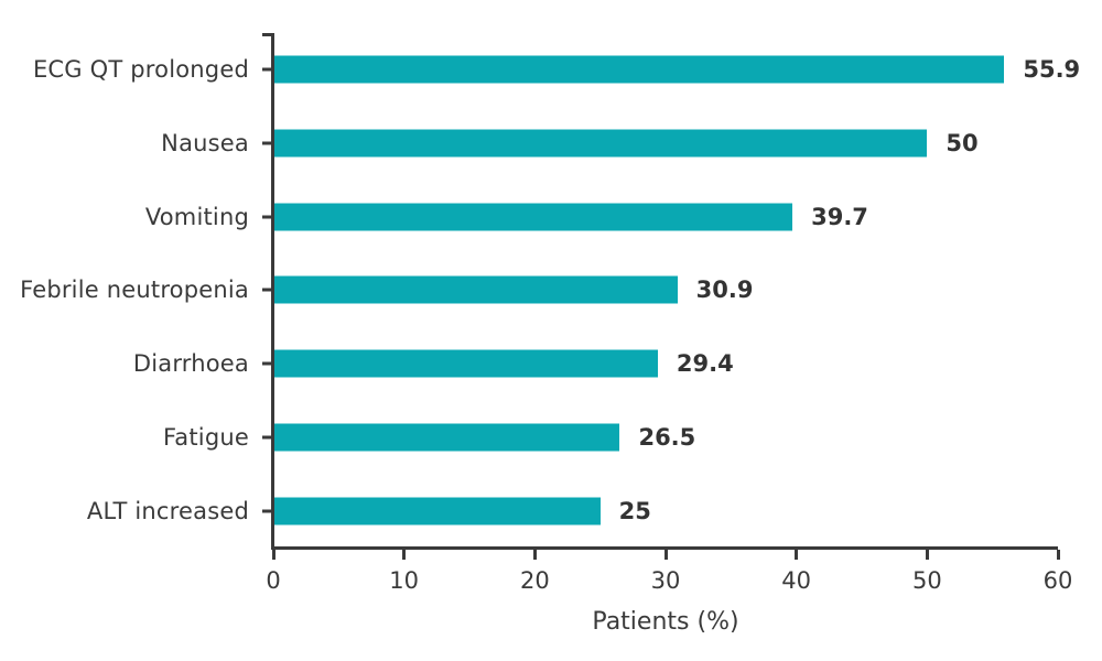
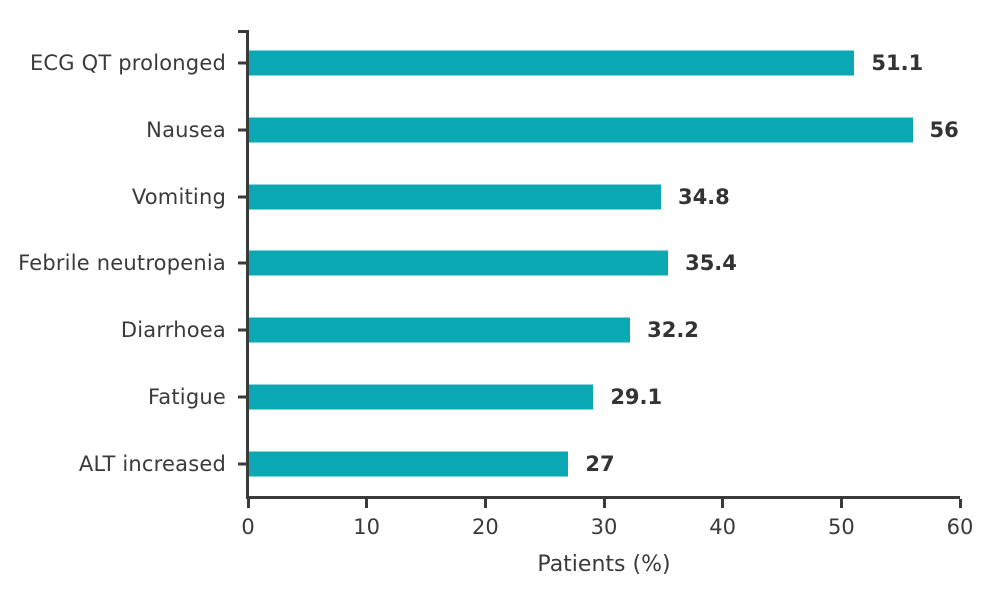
ECG QT prolonged: 55.9 -> 51.1
Nausea: 50 -> 56
Vomiting: 39.7 -> 34.8
Febrile neutropenia: 30.9 -> 35.4
Diarrhoea: 29.4 -> 32.2
Fatigue: 26.5 -> 29.1
ALT increased: 25 -> 27
